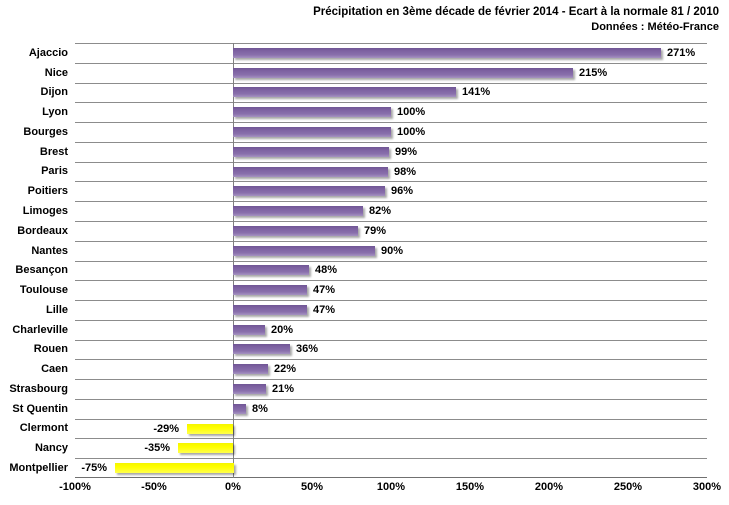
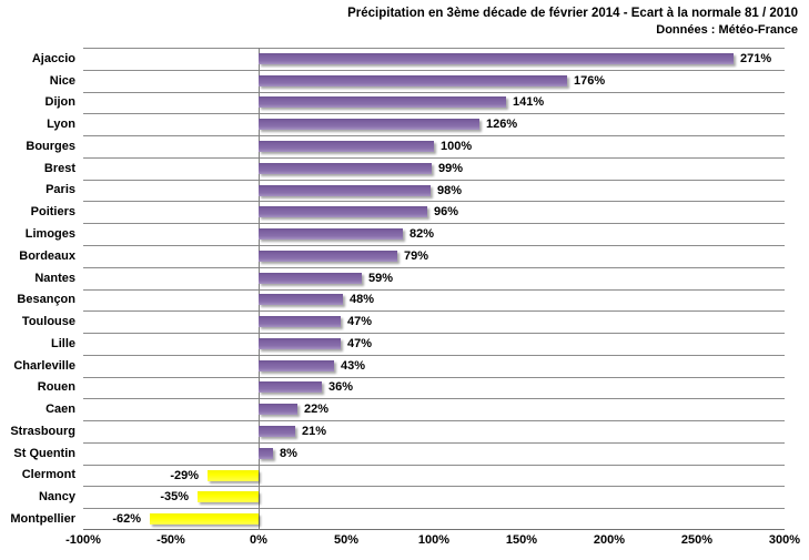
Nice: 215% -> 176%
Lyon: 100% -> 126%
Nantes: 90% -> 59%
Charleville: 20% -> 43%
Montpellier: -75% -> -62%
